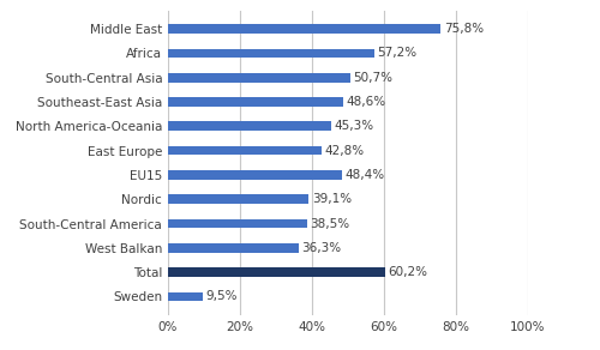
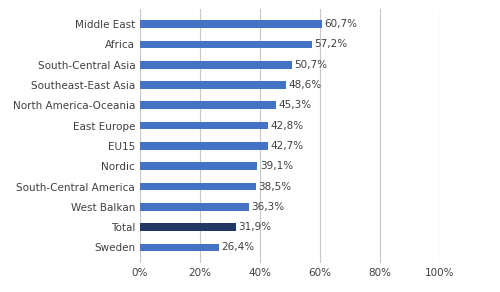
Middle East: 75,8% -> 60,7%
EU15: 48,4% -> 42,7%
Total: 60,2% -> 31,9%
Sweden: 9,5% -> 26,4%
